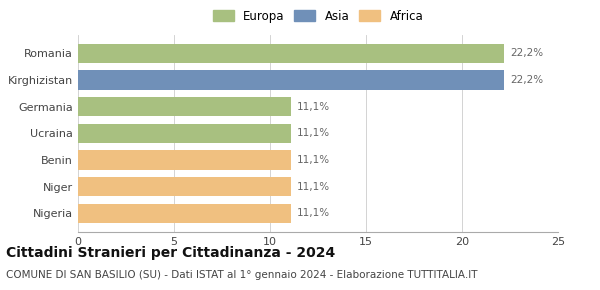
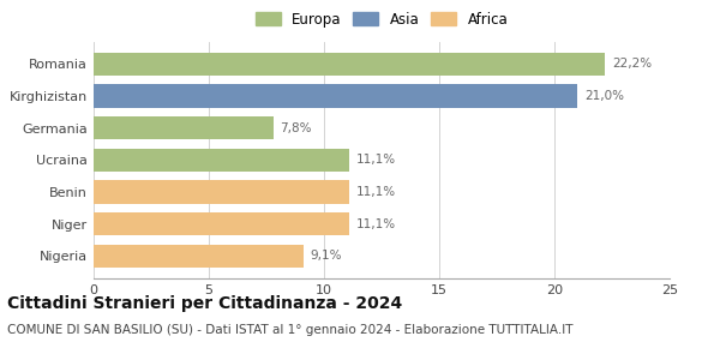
Kirghizistan: 22,2% -> 21,0%
Germania: 11,1% -> 7,8%
Nigeria: 11,1% -> 9,1%
